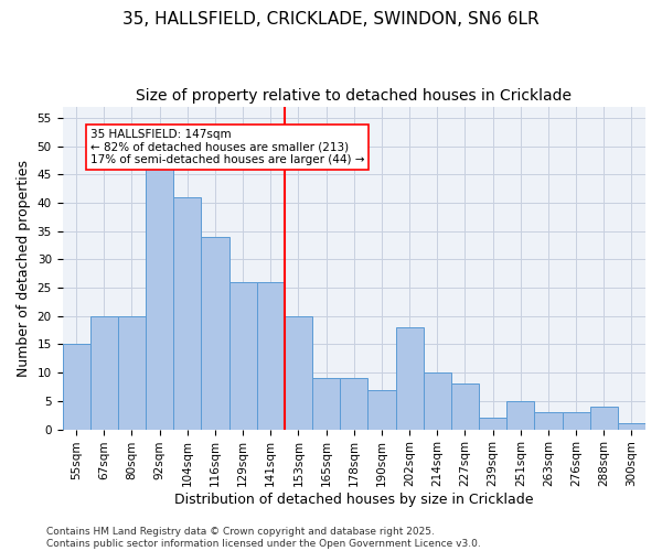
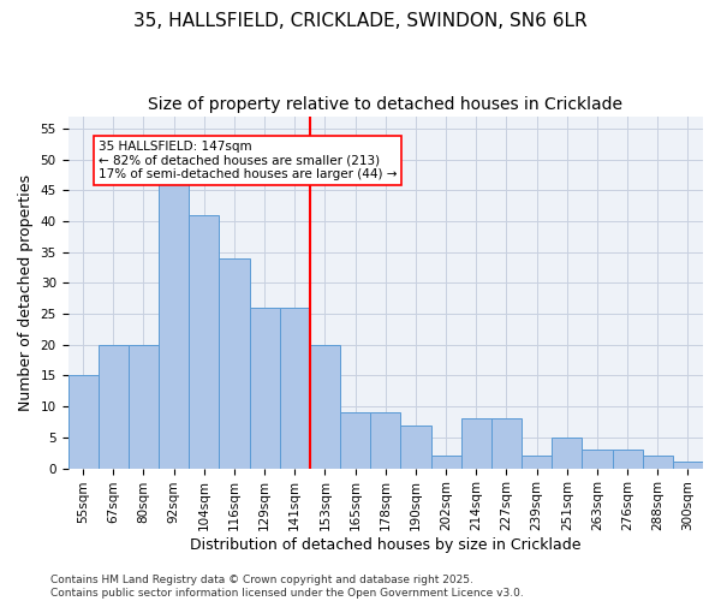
202sqm: 18 -> 2
214sqm: 10 -> 8
288sqm: 4 -> 2
